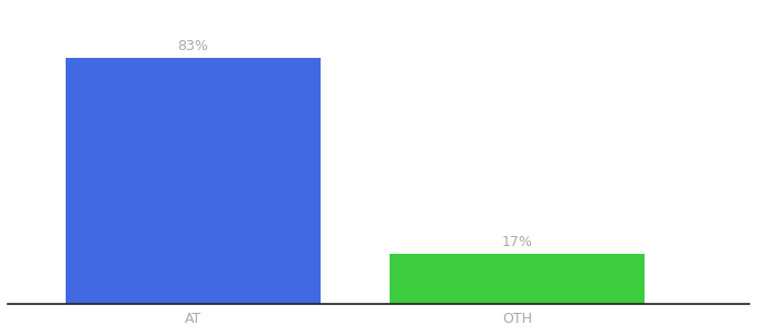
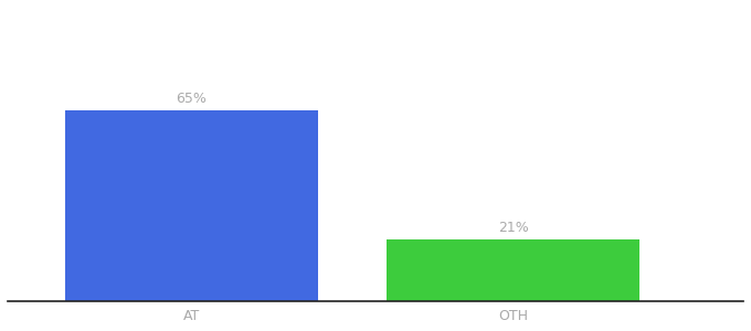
AT: 83% -> 65%
OTH: 17% -> 21%
